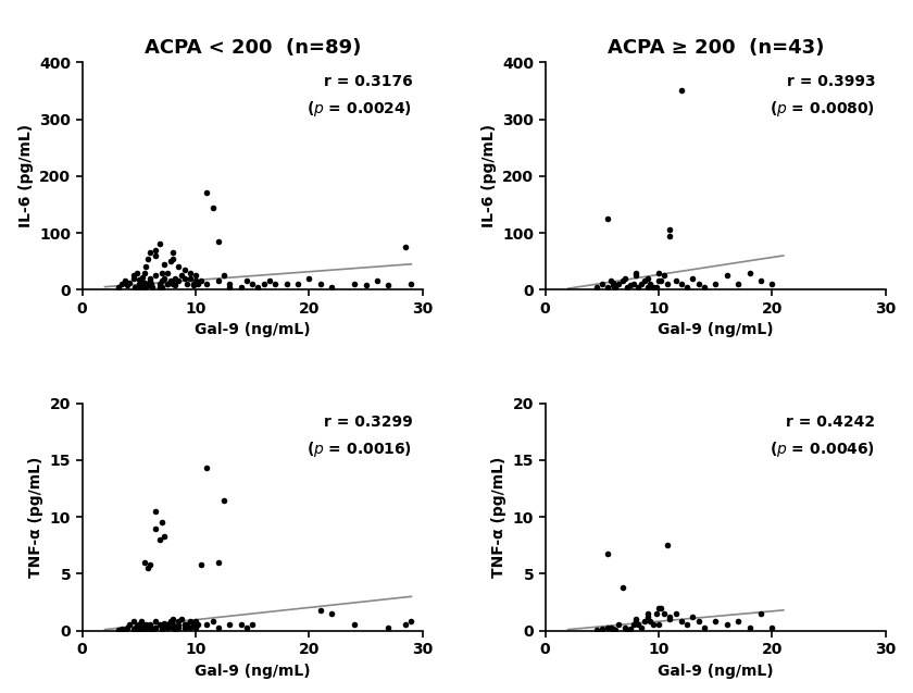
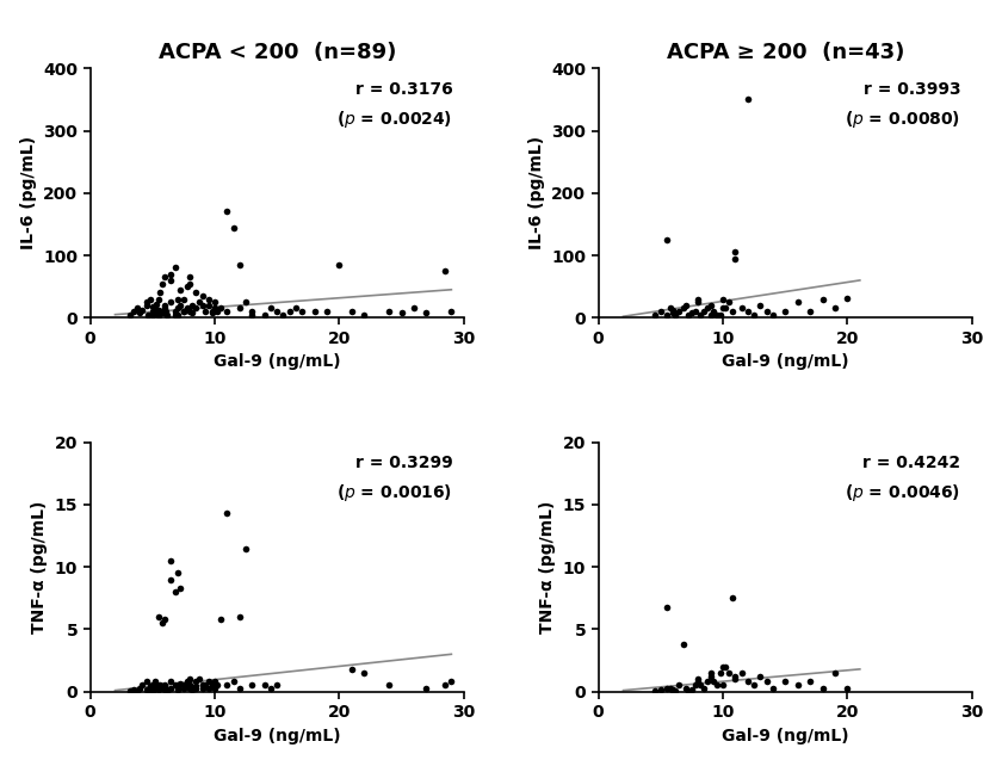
ACPA < 200 (n=89)/20: 20 -> 84
ACPA ≥ 200 (n=43)/20: 10 -> 32
